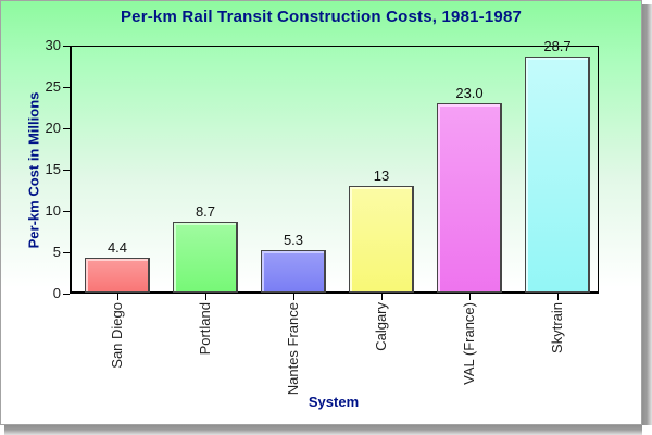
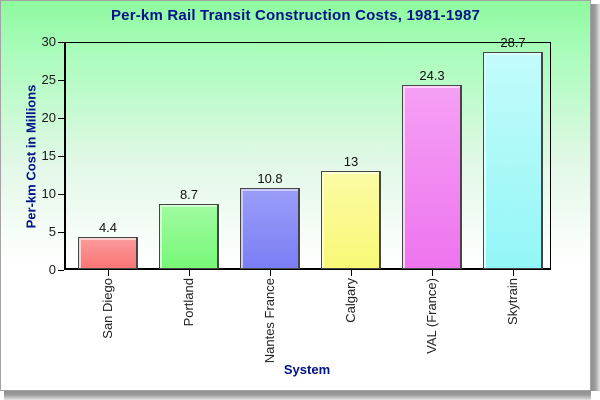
Nantes France: 5.3 -> 10.8
VAL (France): 23.0 -> 24.3
